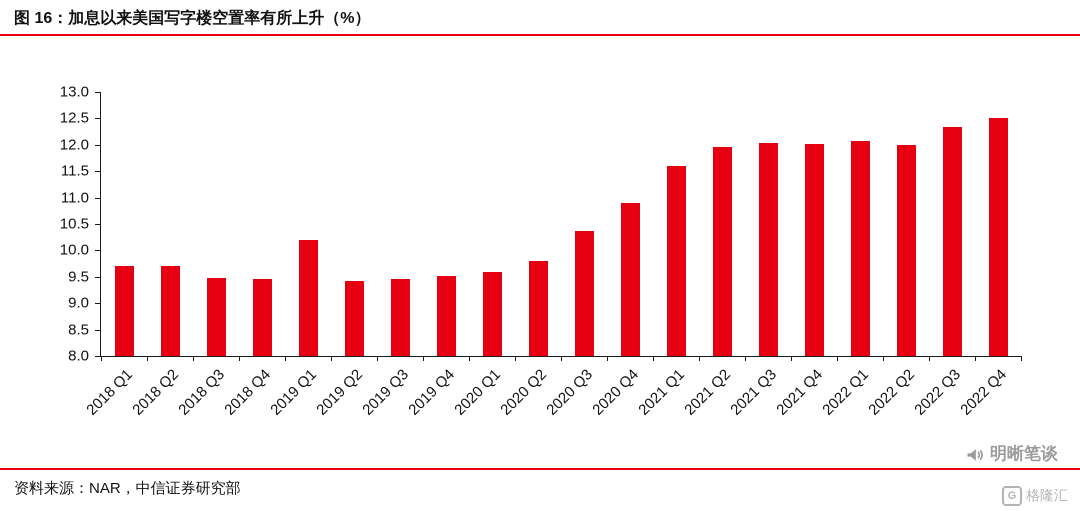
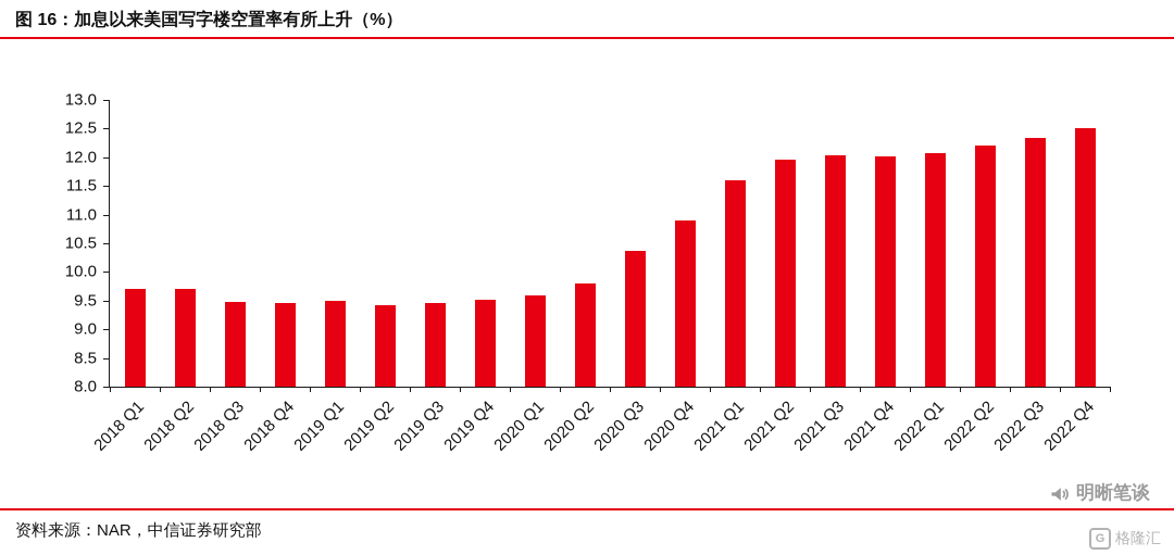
2019 Q1: 10.2 -> 9.5
2022 Q2: 12.0 -> 12.2
